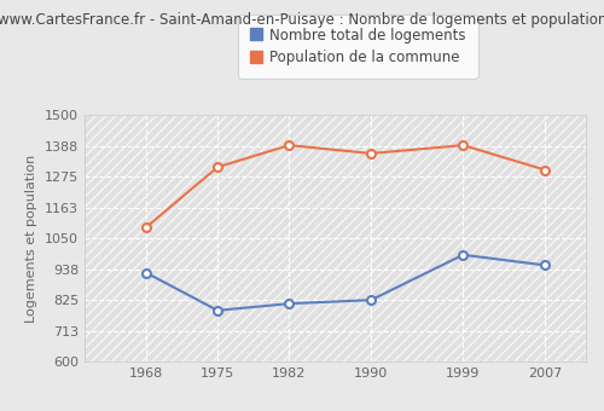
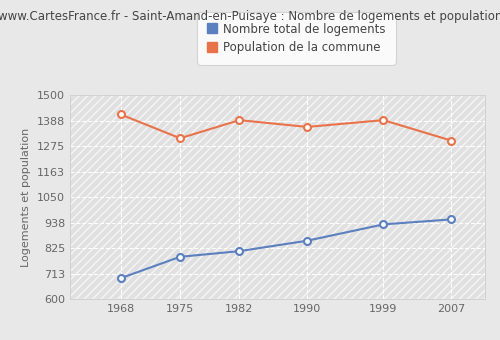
Nombre total de logements/1968: 925 -> 693
Population de la commune/1968: 1090 -> 1415
Nombre total de logements/1990: 825 -> 858
Nombre total de logements/1999: 990 -> 930
